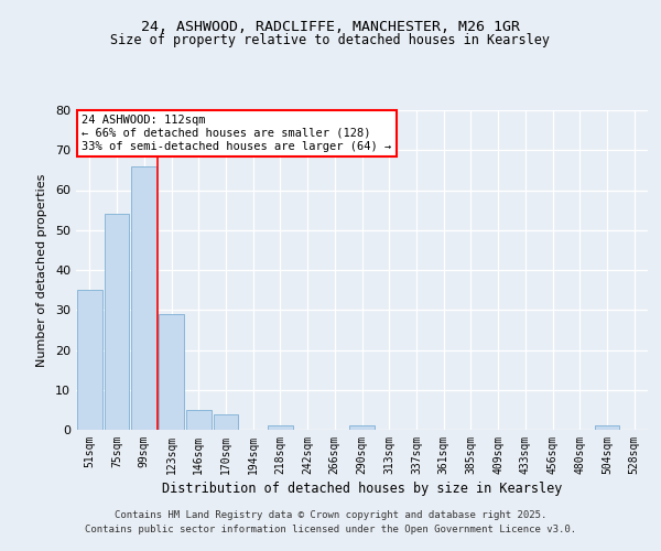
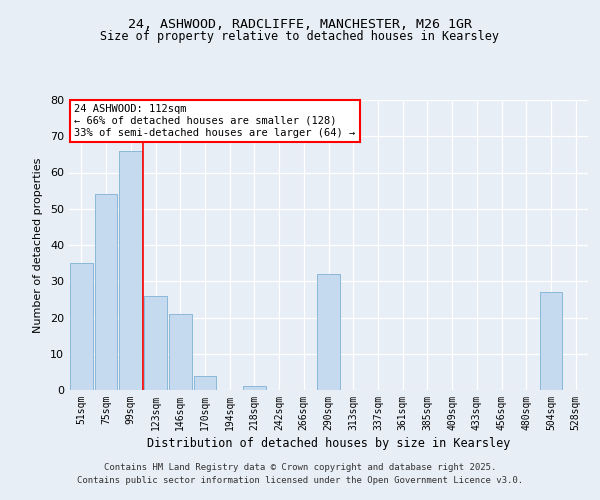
123sqm: 29 -> 26
146sqm: 5 -> 21
290sqm: 1 -> 32
504sqm: 1 -> 27
